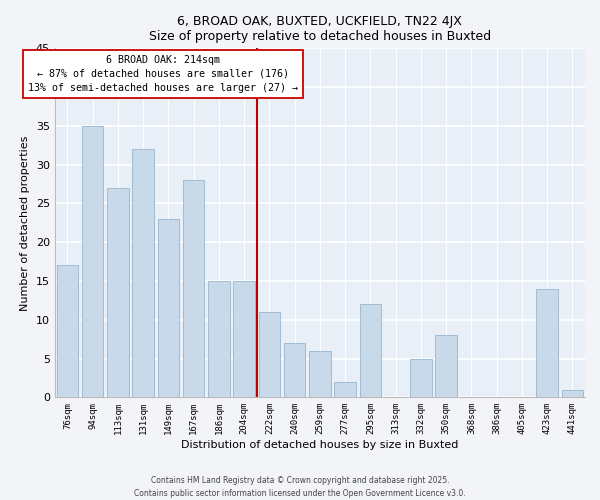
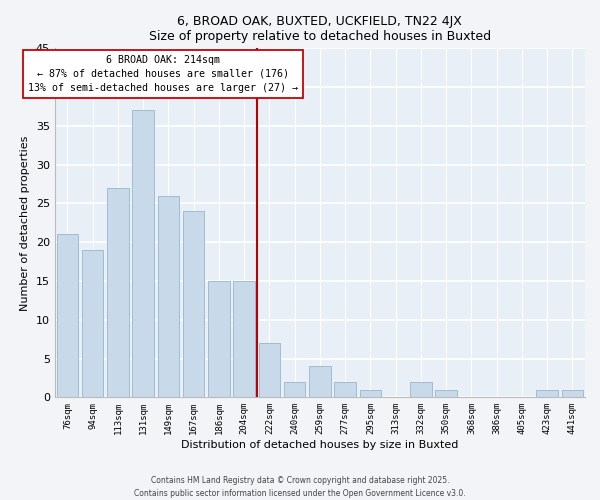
76sqm: 17 -> 21
94sqm: 35 -> 19
131sqm: 32 -> 37
149sqm: 23 -> 26
167sqm: 28 -> 24
222sqm: 11 -> 7
240sqm: 7 -> 2
259sqm: 6 -> 4
295sqm: 12 -> 1
332sqm: 5 -> 2
350sqm: 8 -> 1
423sqm: 14 -> 1
